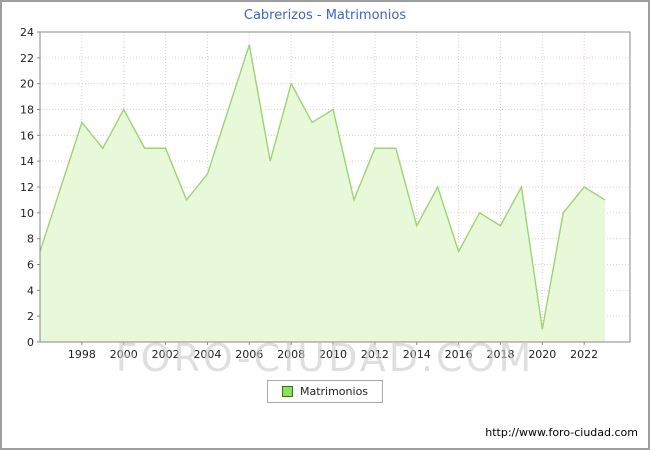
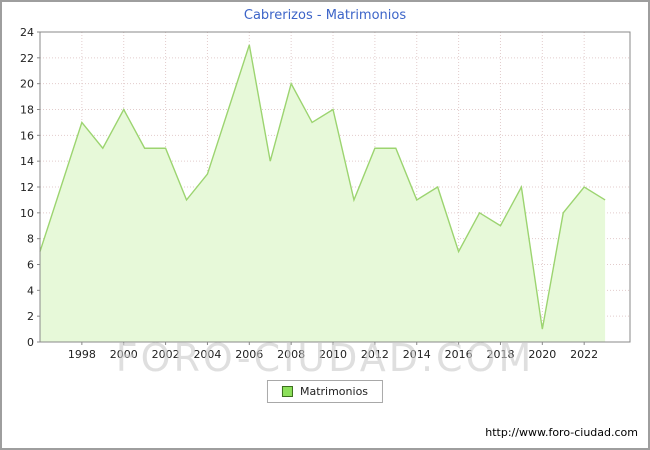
2014: 9 -> 11
